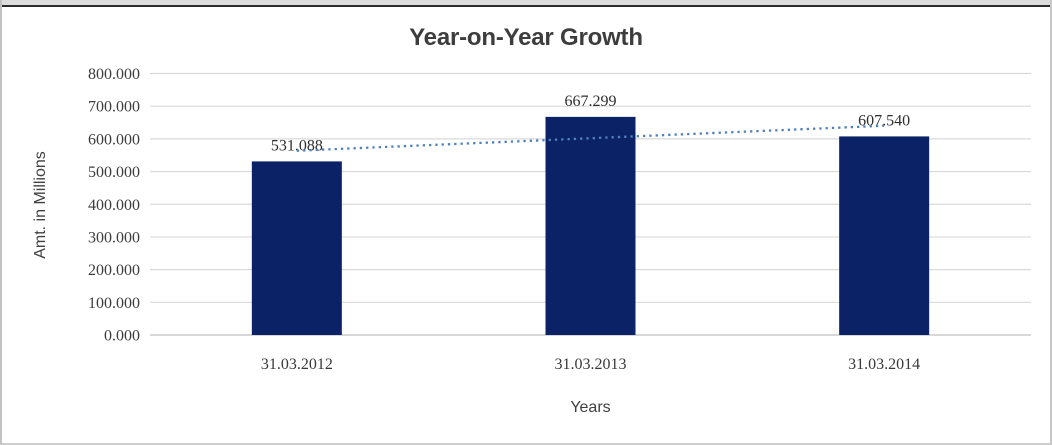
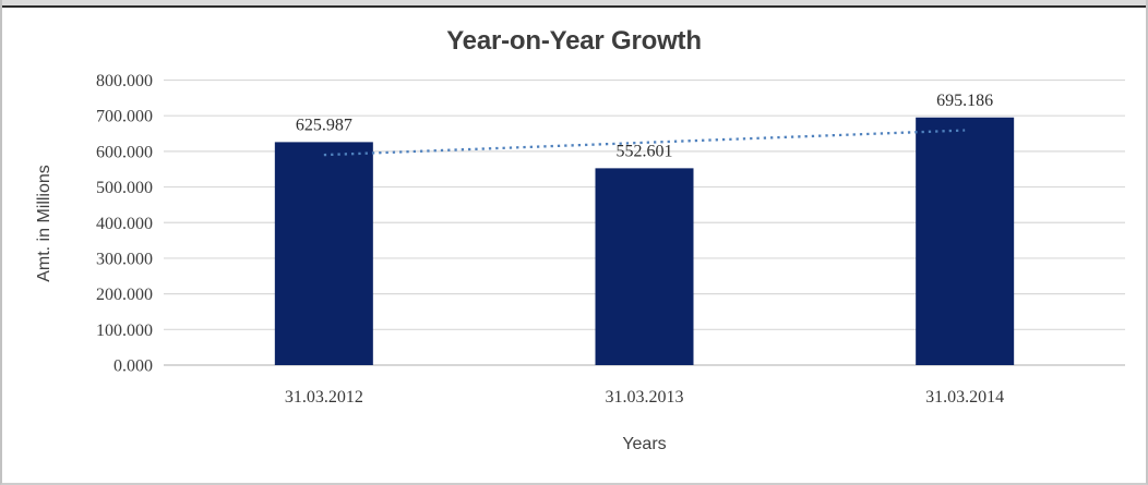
31.03.2012: 531.088 -> 625.987
31.03.2013: 667.299 -> 552.601
31.03.2014: 607.540 -> 695.186
